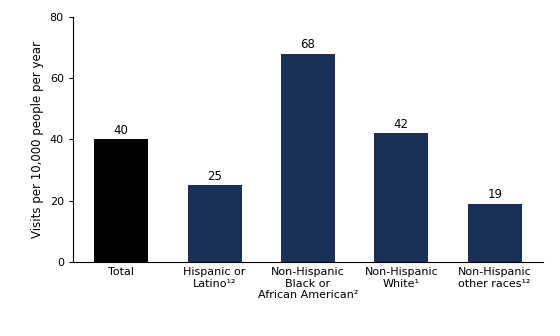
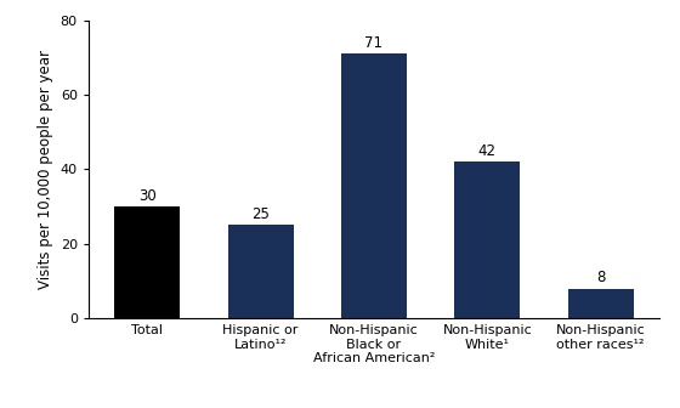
Total: 40 -> 30
Non-Hispanic Black or African American²: 68 -> 71
Non-Hispanic other races¹²: 19 -> 8
